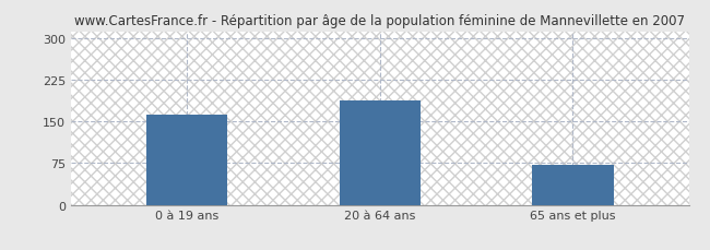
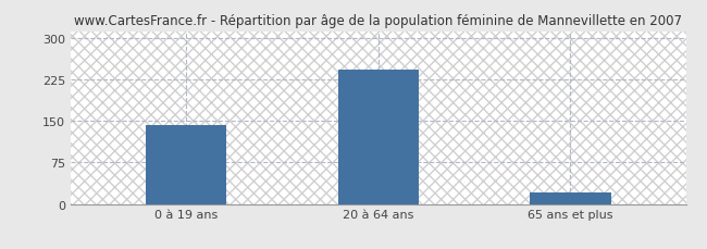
0 à 19 ans: 162 -> 143
20 à 64 ans: 188 -> 243
65 ans et plus: 72 -> 20
